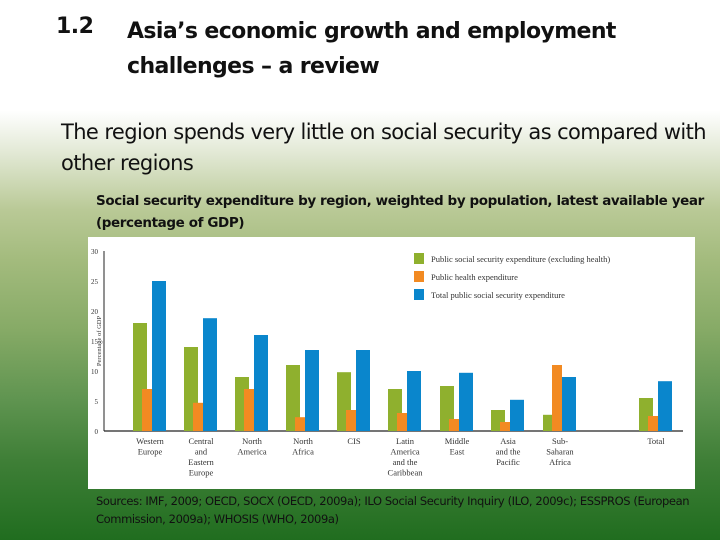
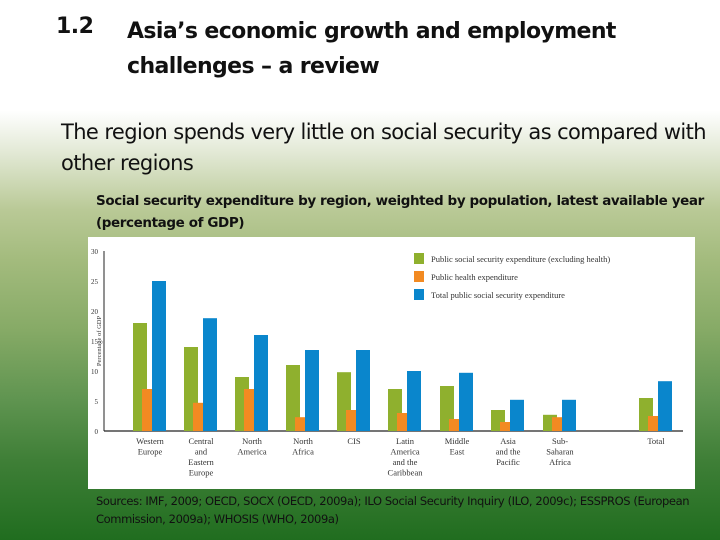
Public health expenditure/Sub-Saharan Africa: 11 -> 2
Total public social security expenditure/Sub-Saharan Africa: 9 -> 5
